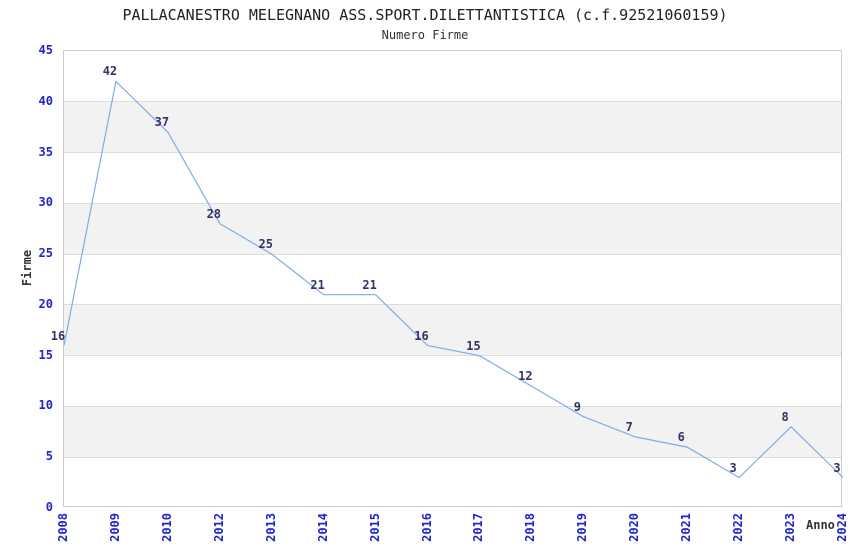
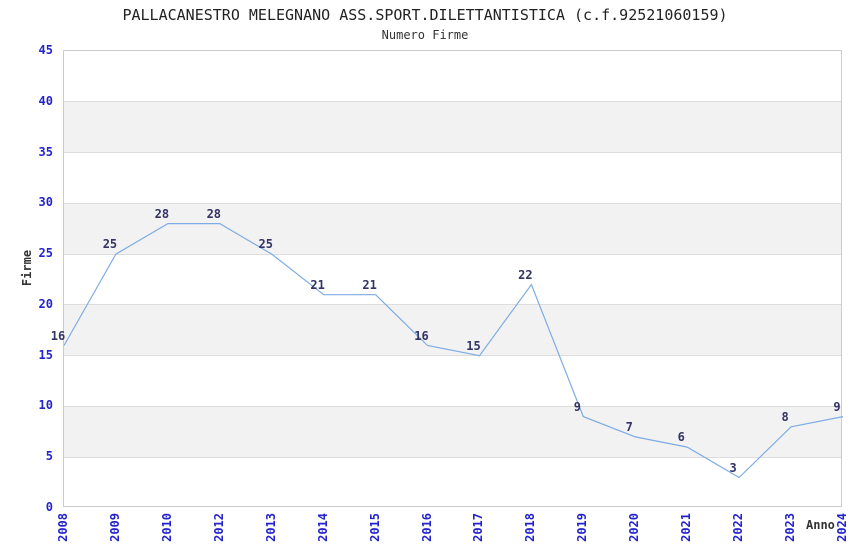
2009: 42 -> 25
2010: 37 -> 28
2018: 12 -> 22
2024: 3 -> 9
